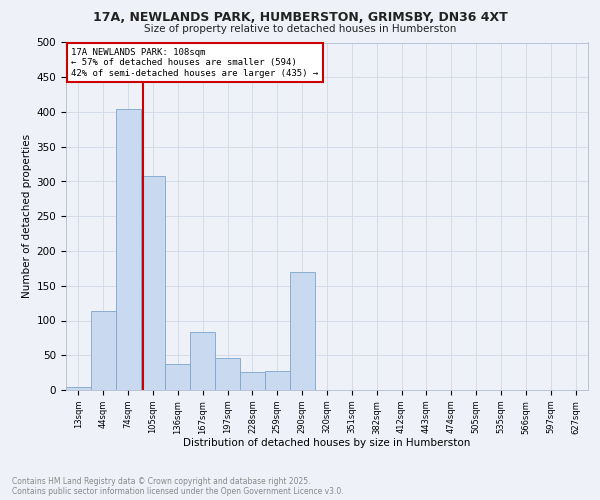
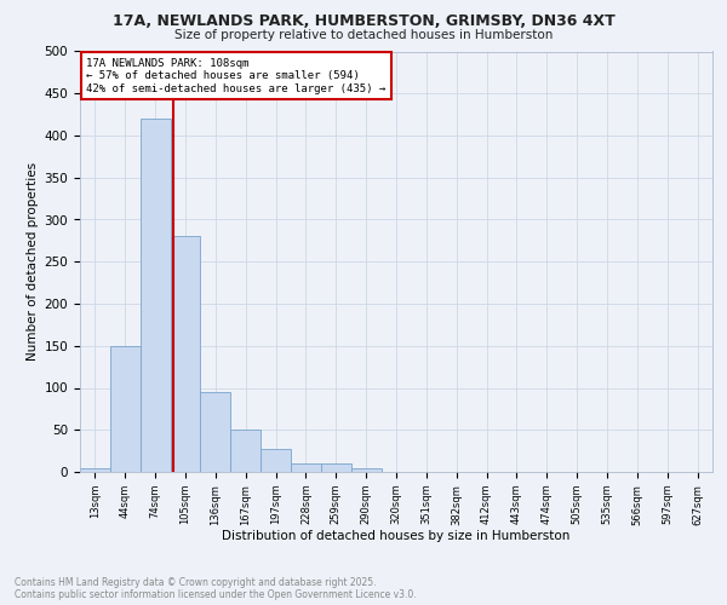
44sqm: 114 -> 150
74sqm: 404 -> 420
105sqm: 308 -> 280
136sqm: 38 -> 95
167sqm: 84 -> 50
197sqm: 46 -> 28
228sqm: 26 -> 10
259sqm: 28 -> 10
290sqm: 170 -> 5
